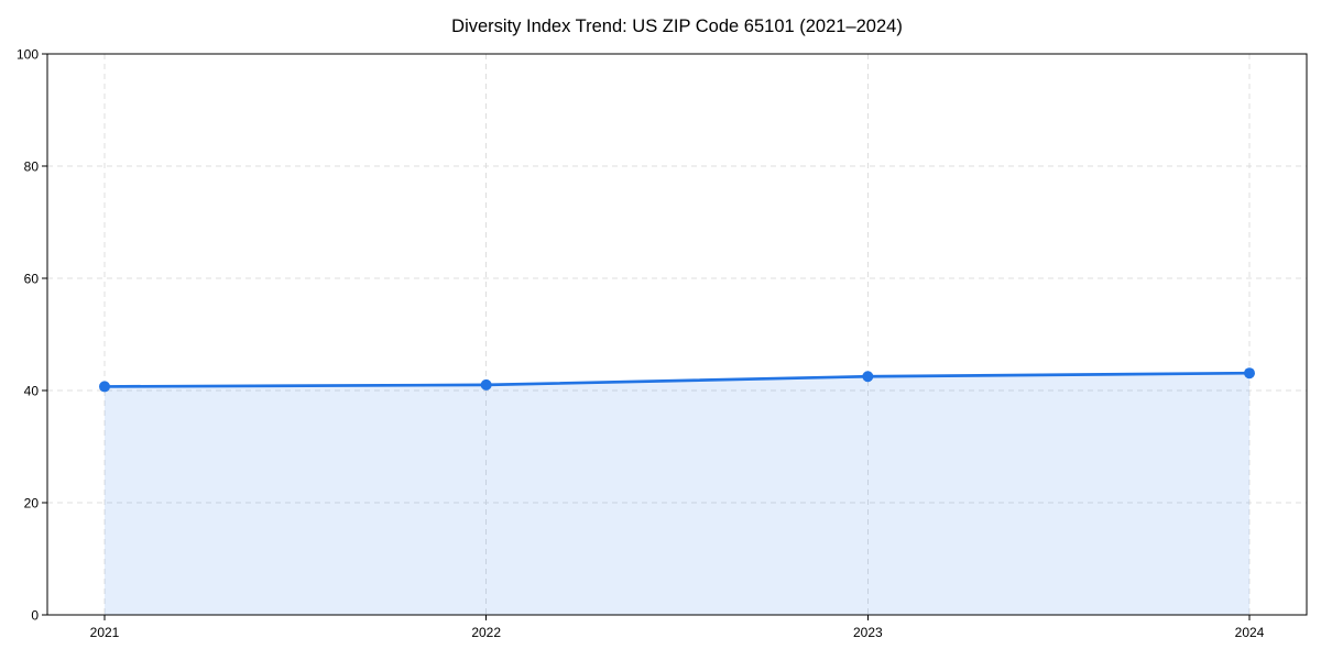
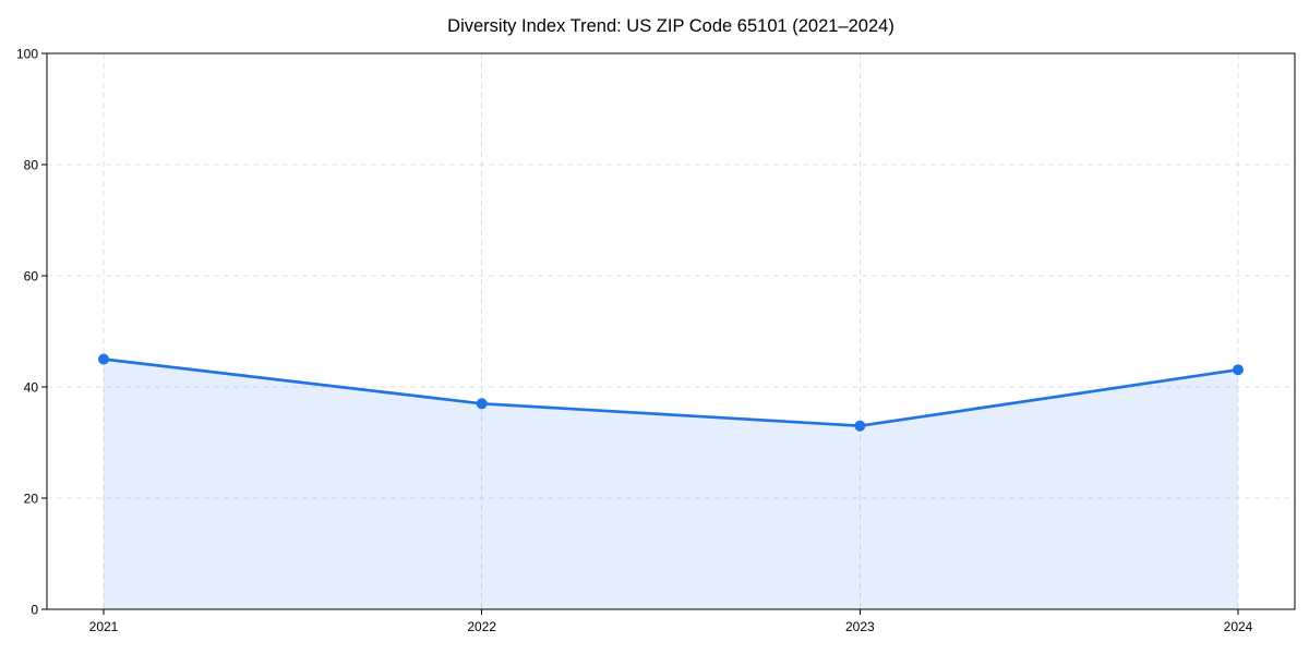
2021: 41 -> 45
2022: 41 -> 37
2023: 42 -> 33
